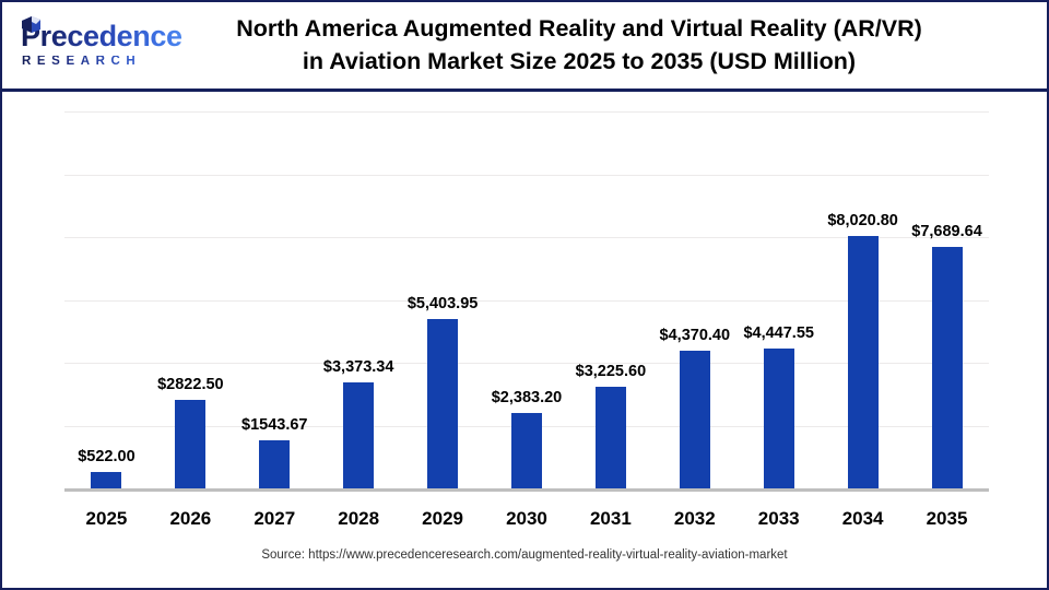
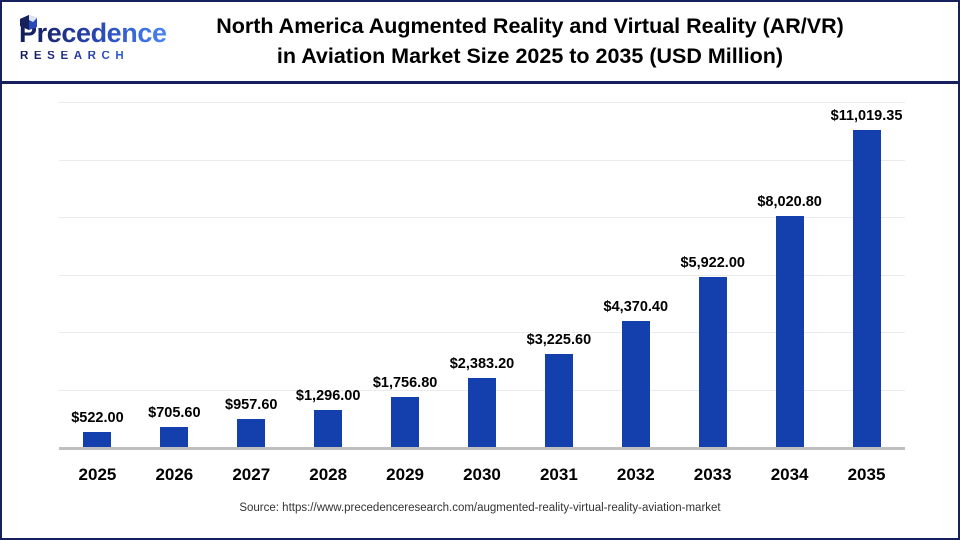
2026: $2822.50 -> $705.60
2027: $1543.67 -> $957.60
2028: $3,373.34 -> $1,296.00
2029: $5,403.95 -> $1,756.80
2033: $4,447.55 -> $5,922.00
2035: $7,689.64 -> $11,019.35
